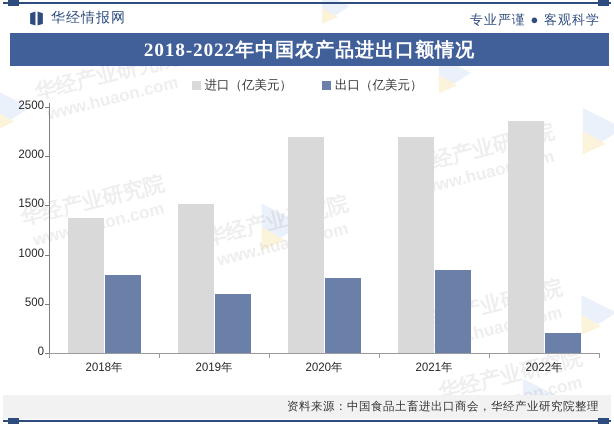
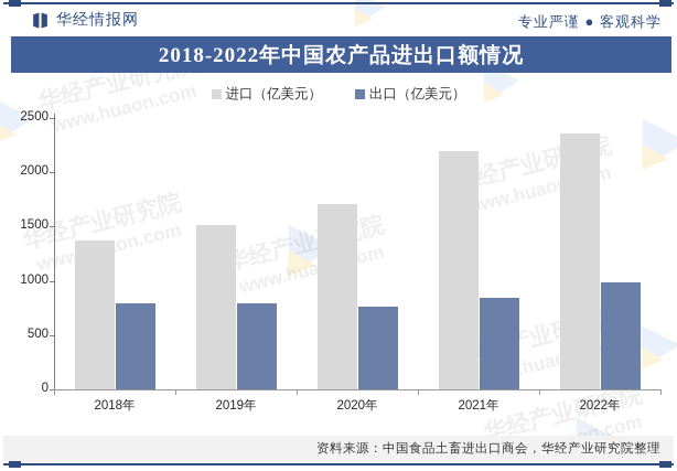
出口（亿美元）/2019年: 600 -> 800
进口（亿美元）/2020年: 2200 -> 1700
出口（亿美元）/2022年: 200 -> 1000
